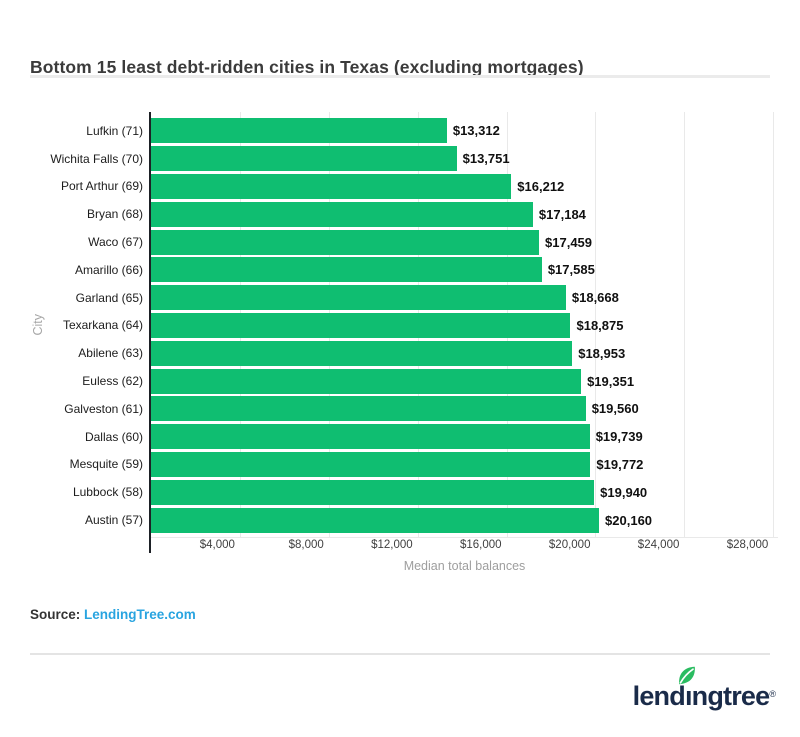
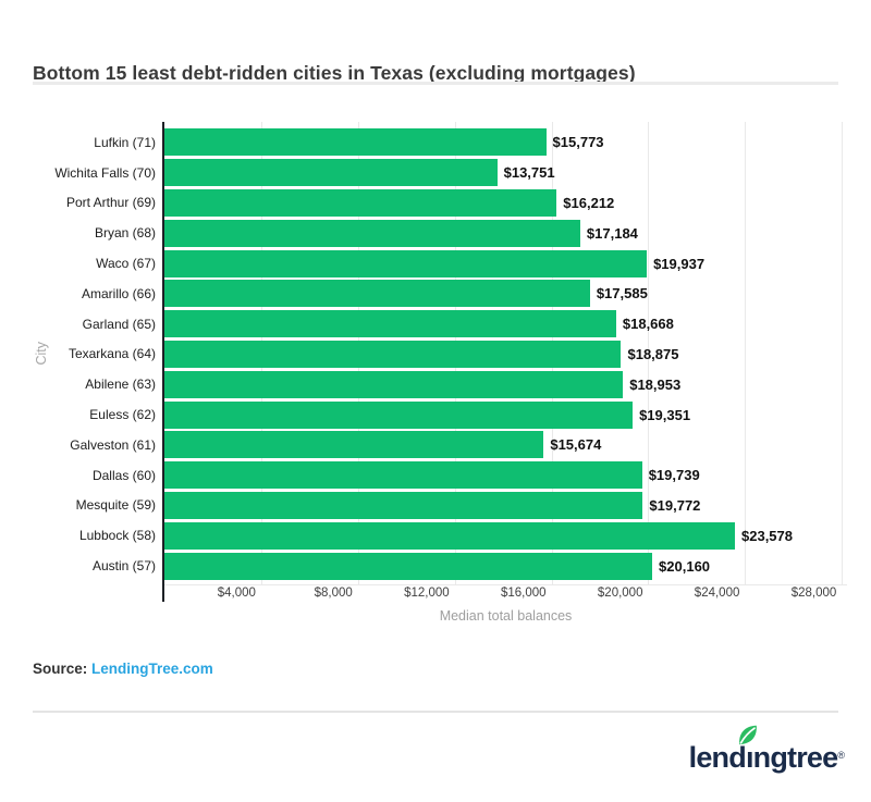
Lufkin (71): $13,312 -> $15,773
Waco (67): $17,459 -> $19,937
Galveston (61): $19,560 -> $15,674
Lubbock (58): $19,940 -> $23,578
